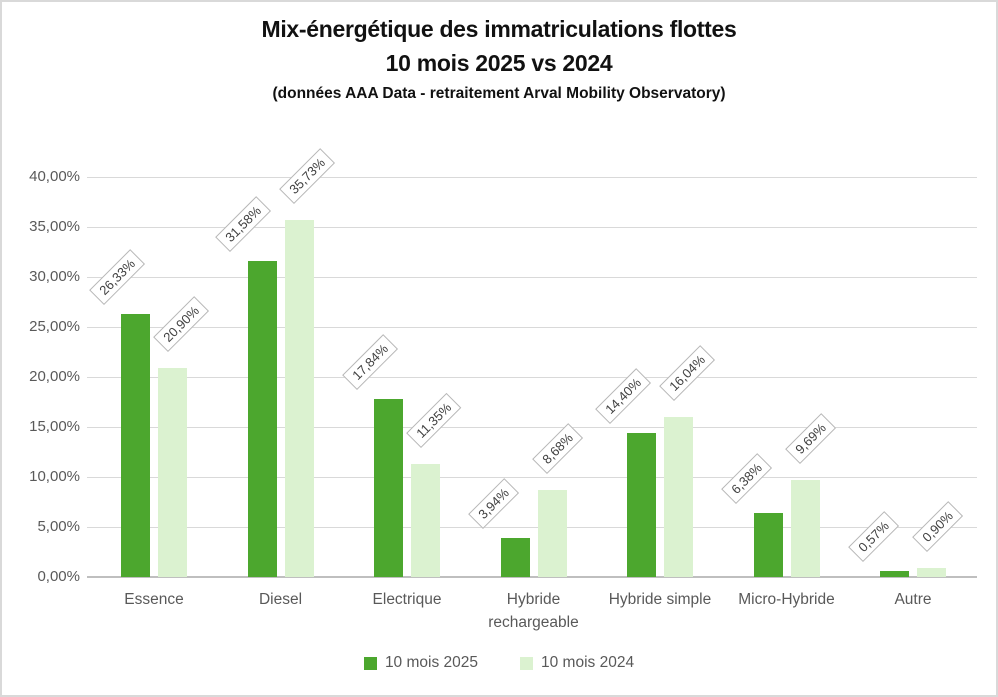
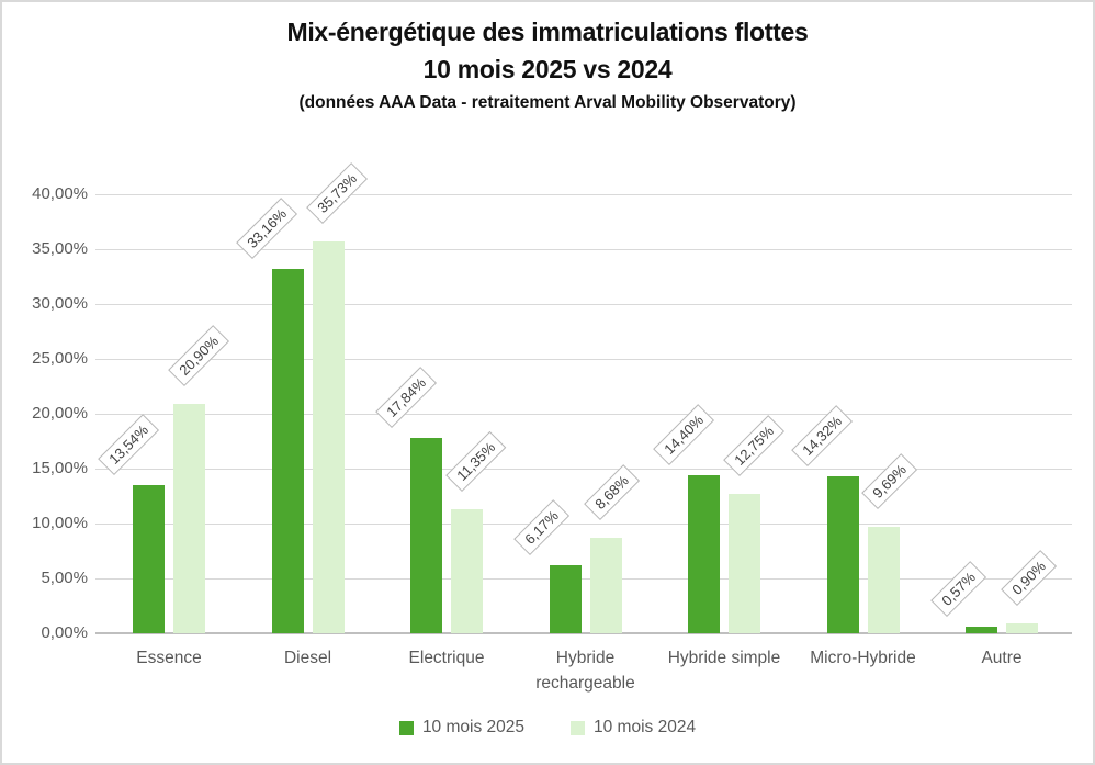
10 mois 2025/Essence: 26,33% -> 13,54%
10 mois 2025/Diesel: 31,58% -> 33,16%
10 mois 2025/Hybride rechargeable: 3,94% -> 6,17%
10 mois 2024/Hybride simple: 16,04% -> 12,75%
10 mois 2025/Micro-Hybride: 6,38% -> 14,32%
